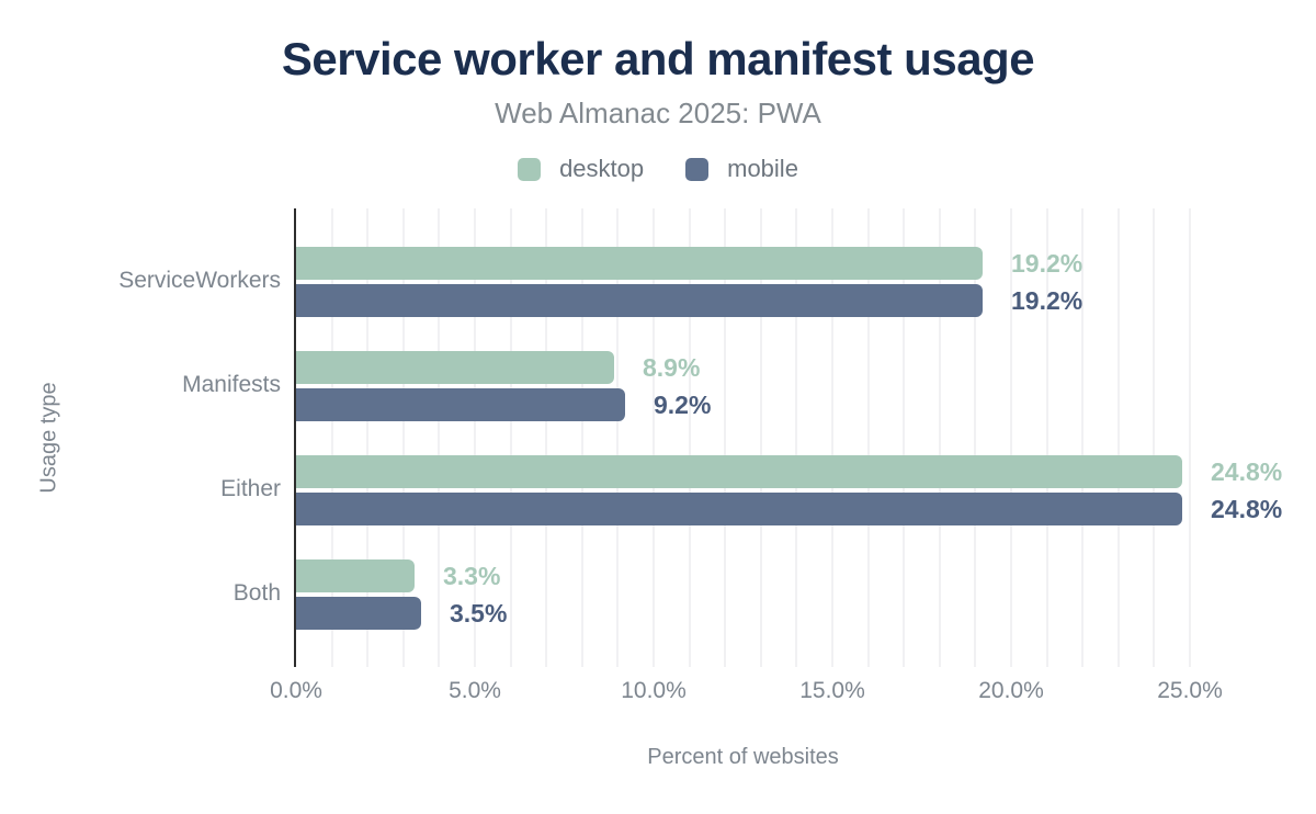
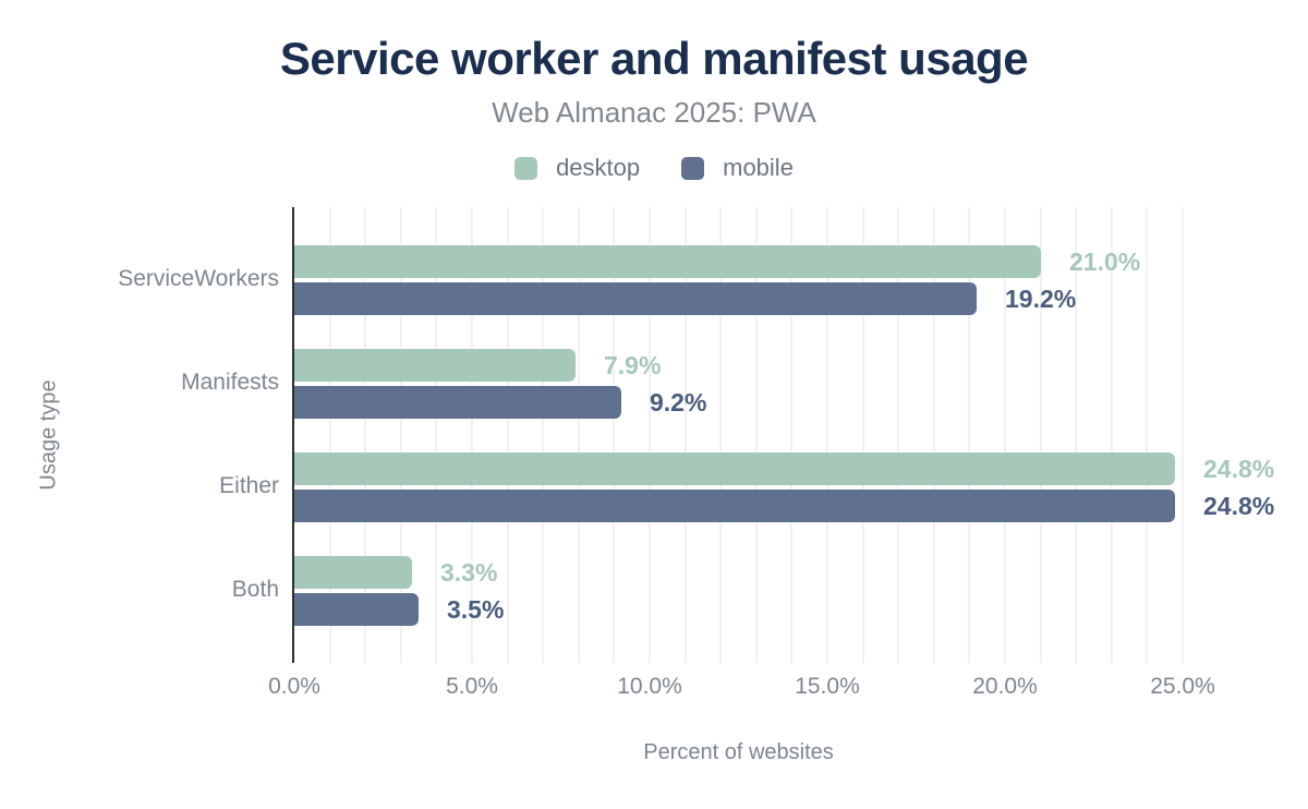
desktop/ServiceWorkers: 19.2% -> 21.0%
desktop/Manifests: 8.9% -> 7.9%
